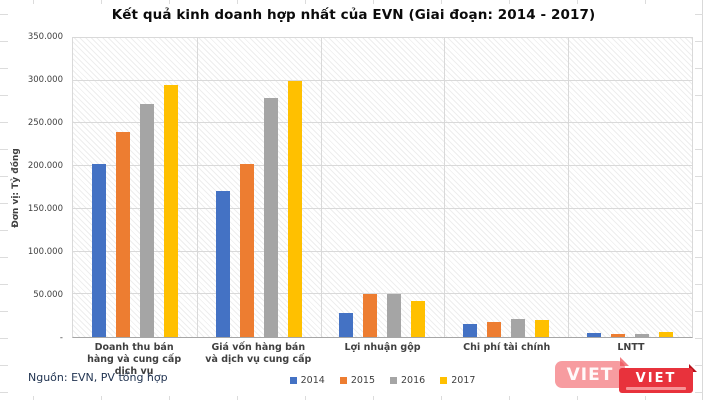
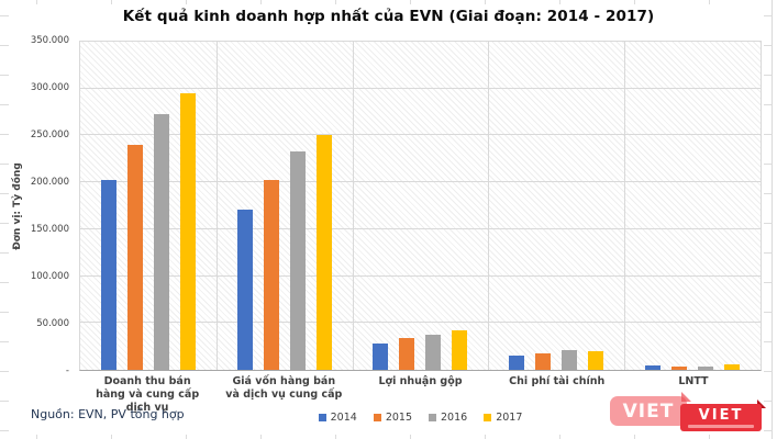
2016/Giá vốn hàng bán và dịch vụ cung cấp: 280000 -> 230000
2017/Giá vốn hàng bán và dịch vụ cung cấp: 300000 -> 250000
2015/Lợi nhuận gộp: 50000 -> 30000
2016/Lợi nhuận gộp: 50000 -> 40000
